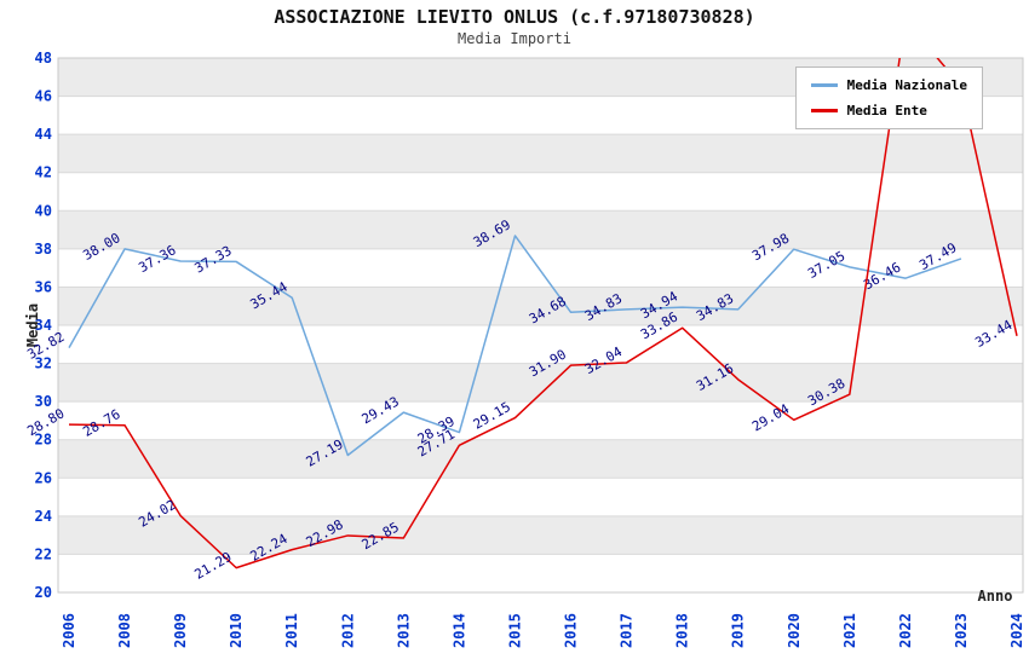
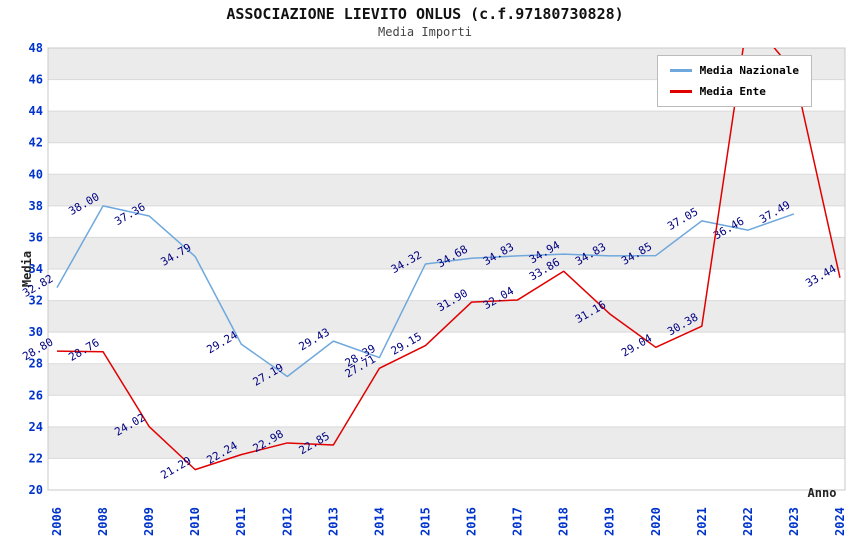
Media Nazionale/2010: 37.33 -> 34.79
Media Nazionale/2011: 35.44 -> 29.24
Media Nazionale/2015: 38.69 -> 34.32
Media Nazionale/2020: 37.98 -> 34.85
